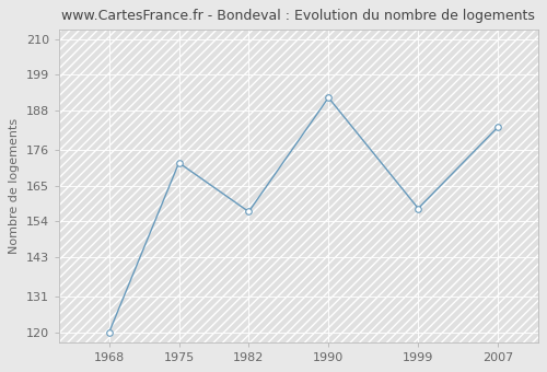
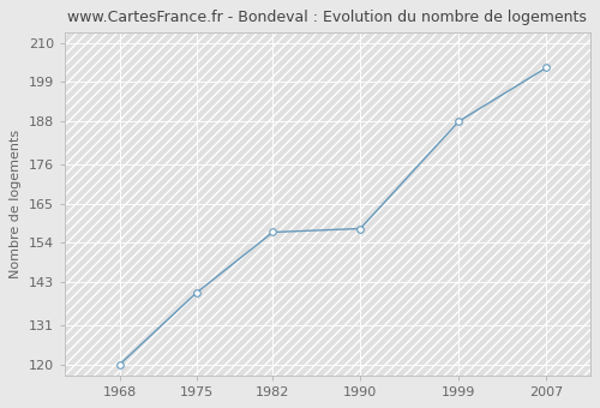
1975: 172 -> 140
1990: 192 -> 158
1999: 158 -> 188
2007: 183 -> 203
